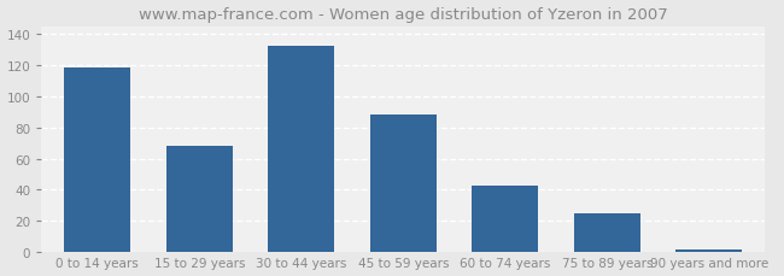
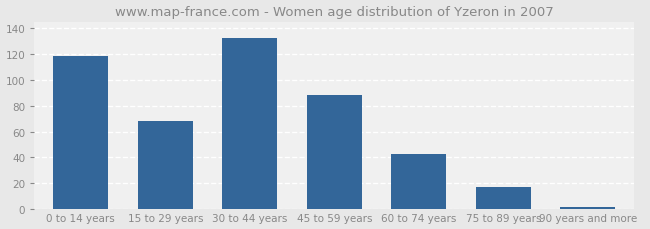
75 to 89 years: 25 -> 17
